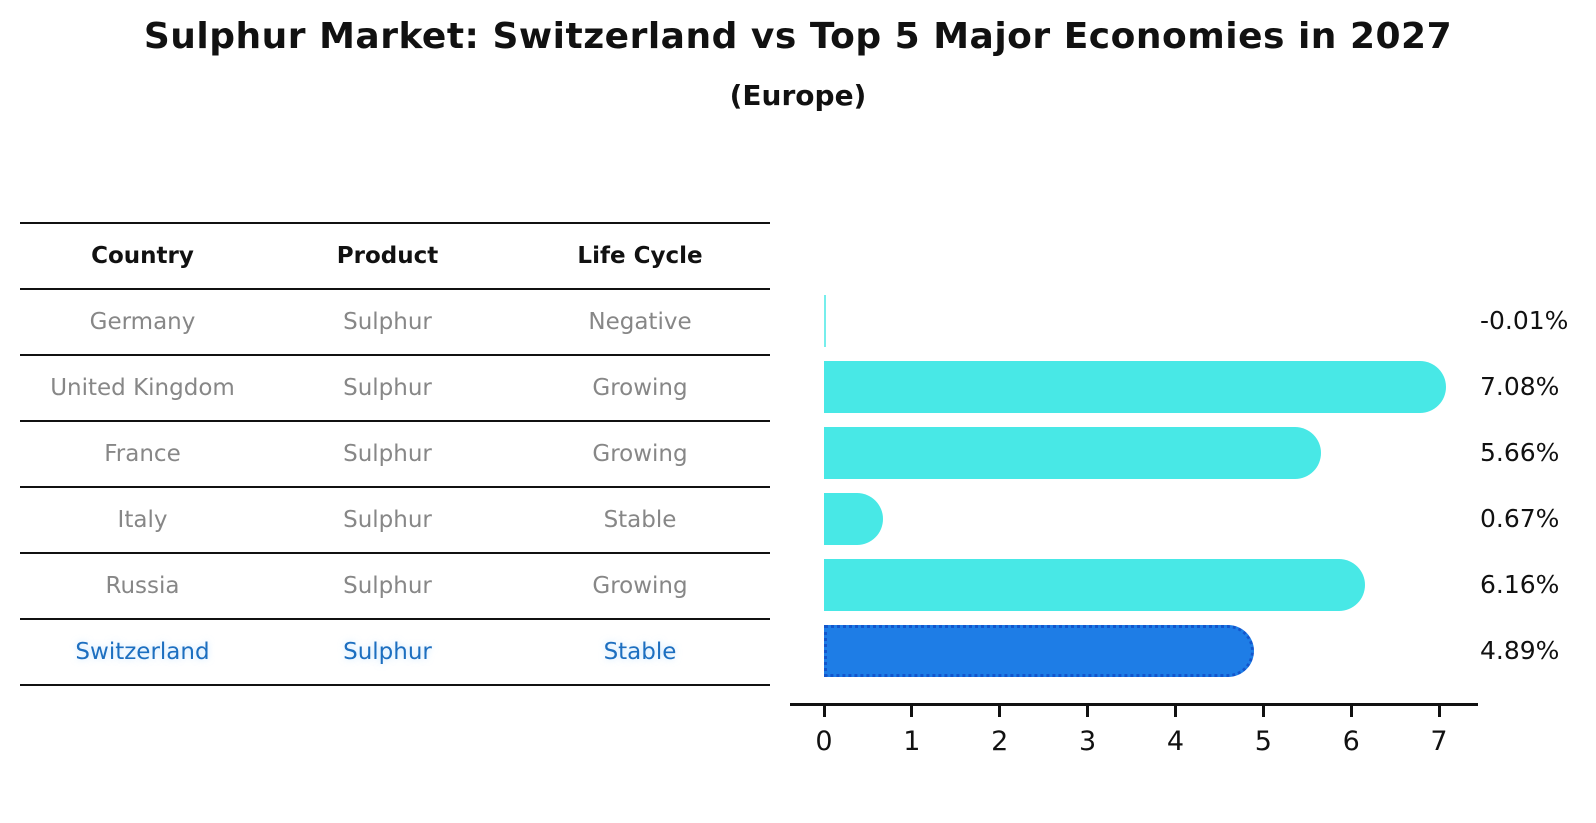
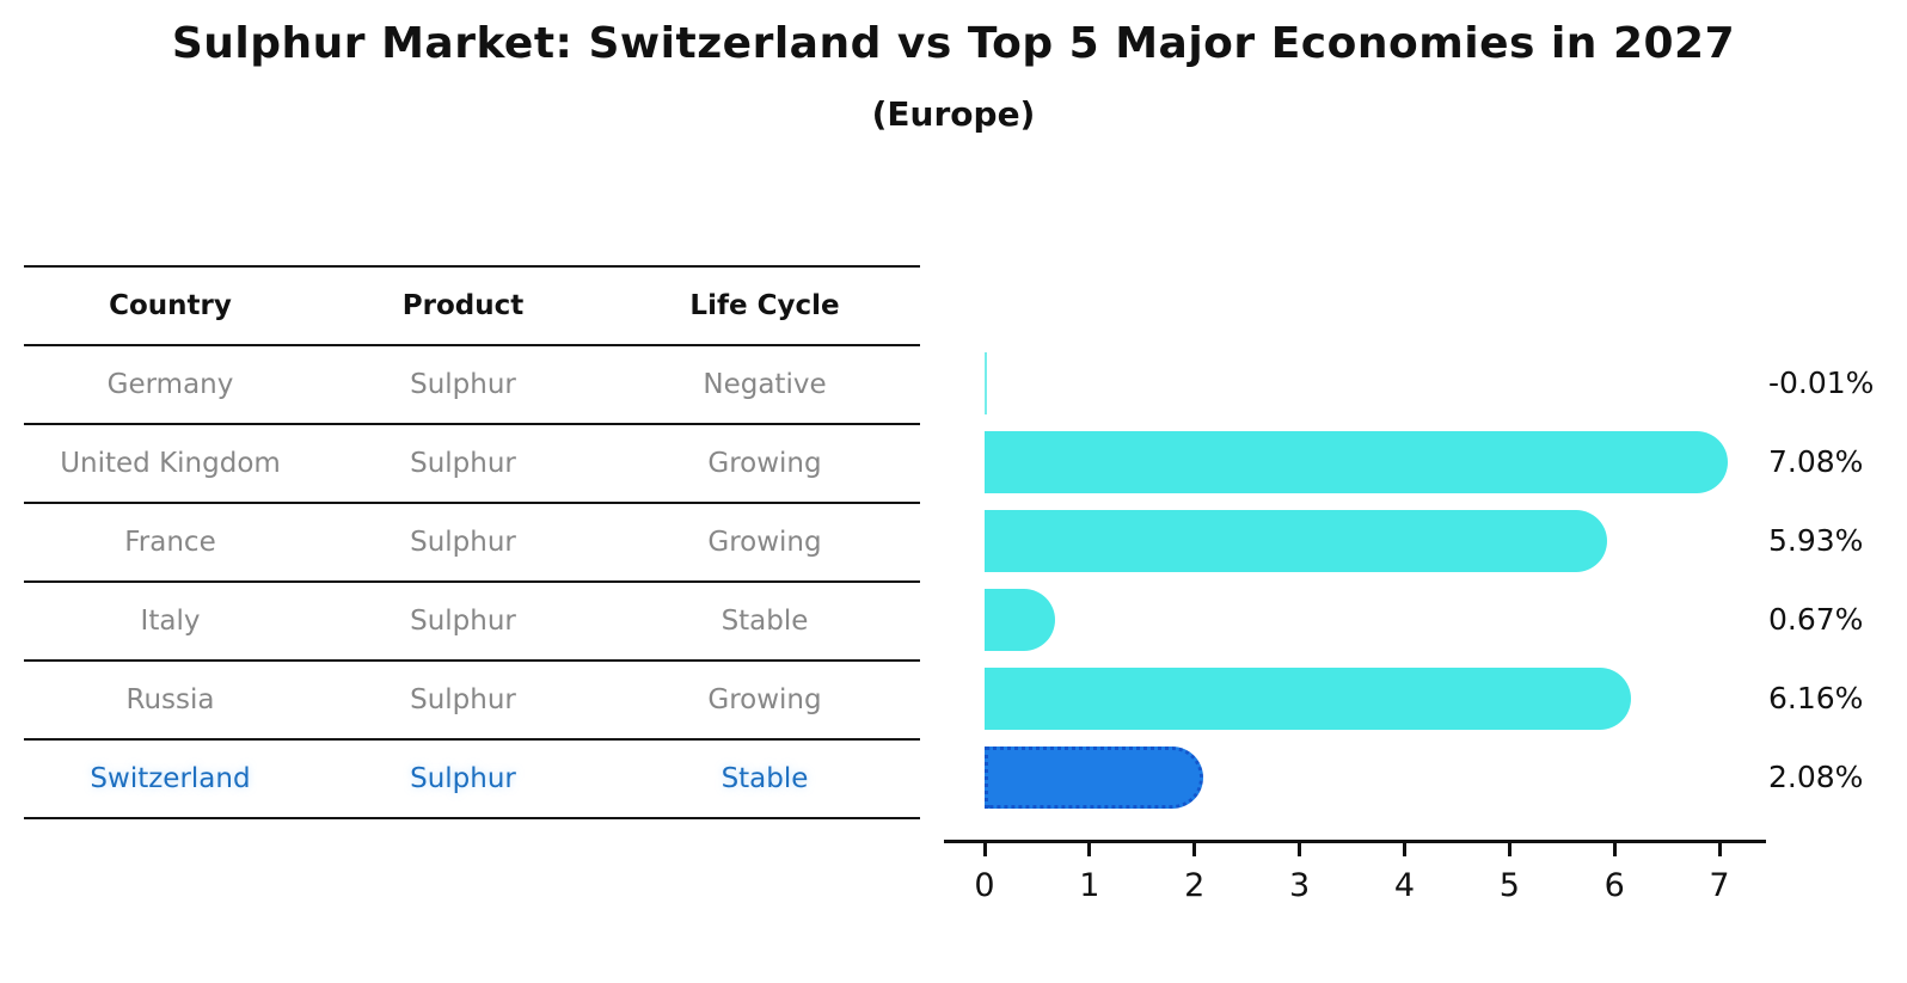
France: 5.66% -> 5.93%
Switzerland: 4.89% -> 2.08%
